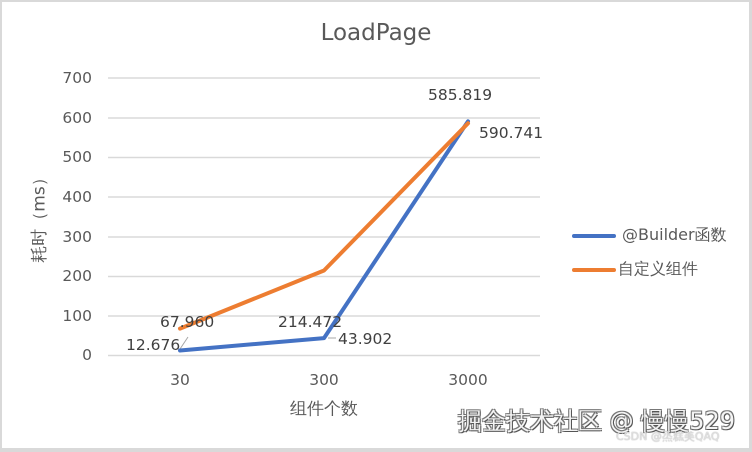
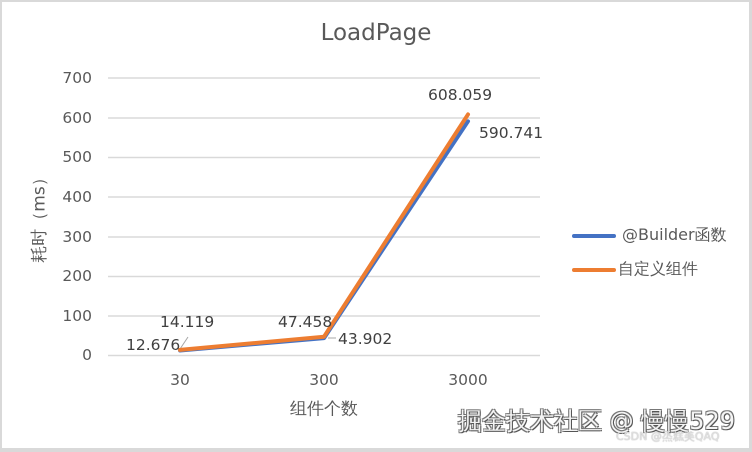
自定义组件/30: 67.960 -> 14.119
自定义组件/300: 214.472 -> 47.458
自定义组件/3000: 585.819 -> 608.059
